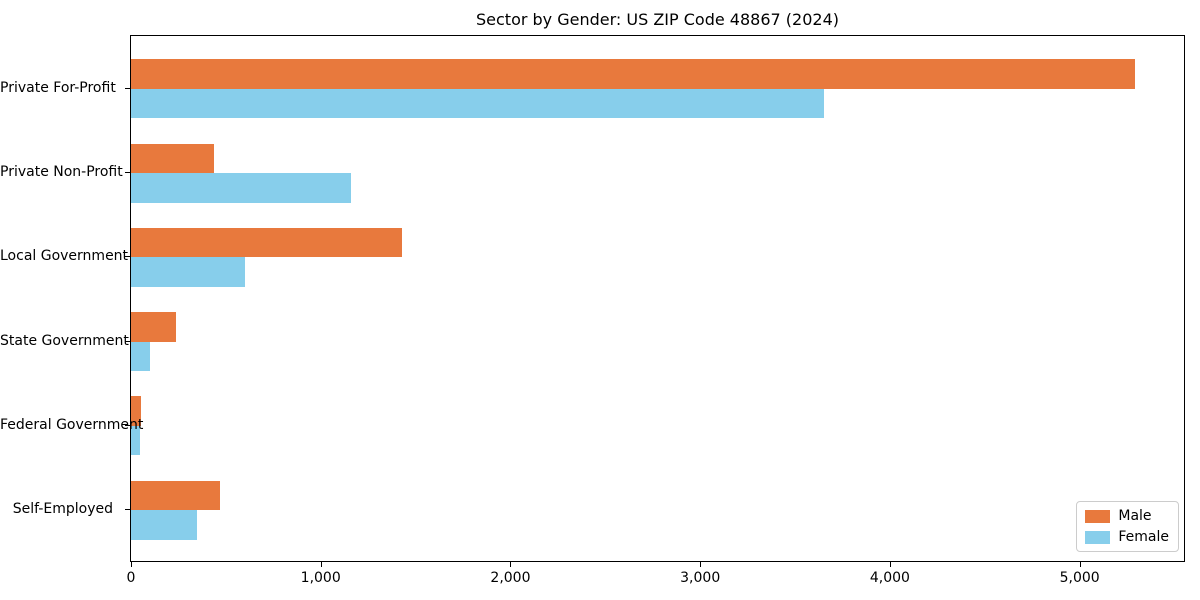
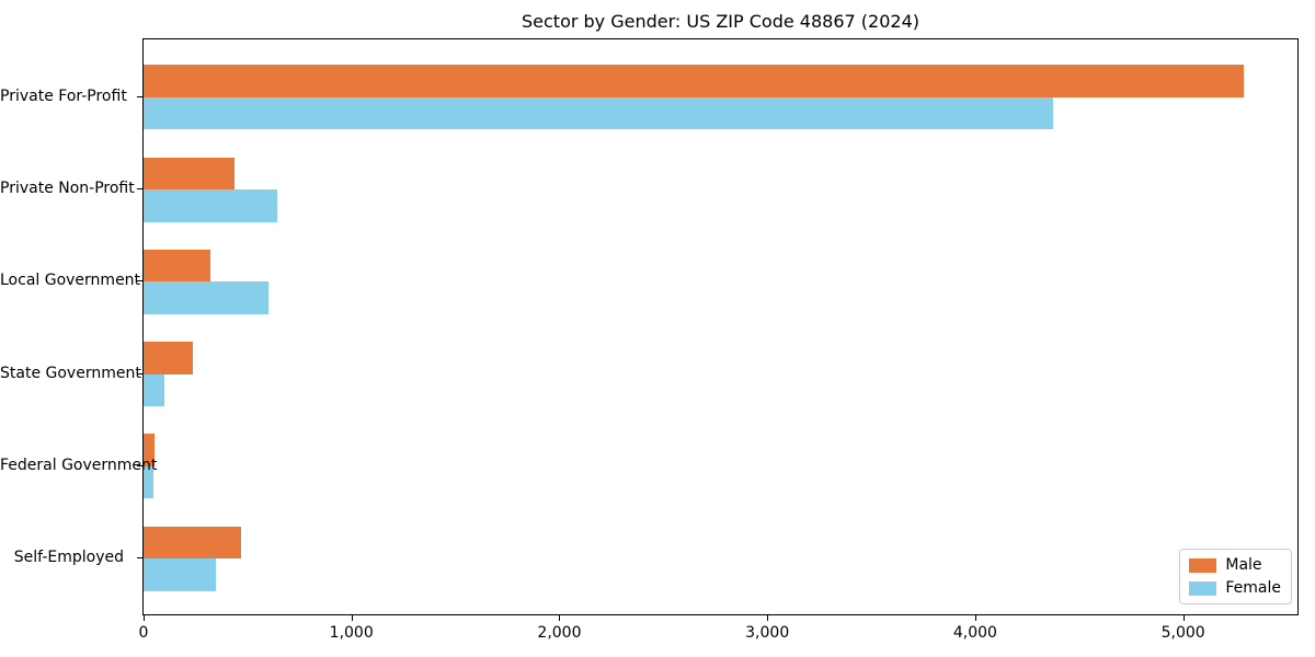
Female/Private For-Profit: 3650 -> 4380
Female/Private Non-Profit: 1160 -> 640
Male/Local Government: 1430 -> 320
